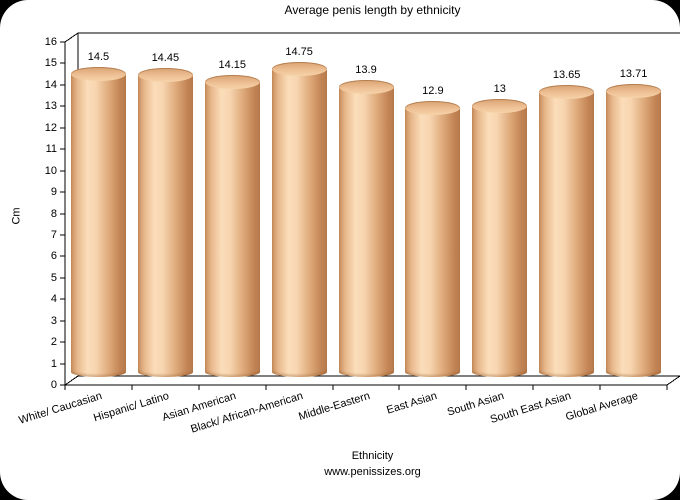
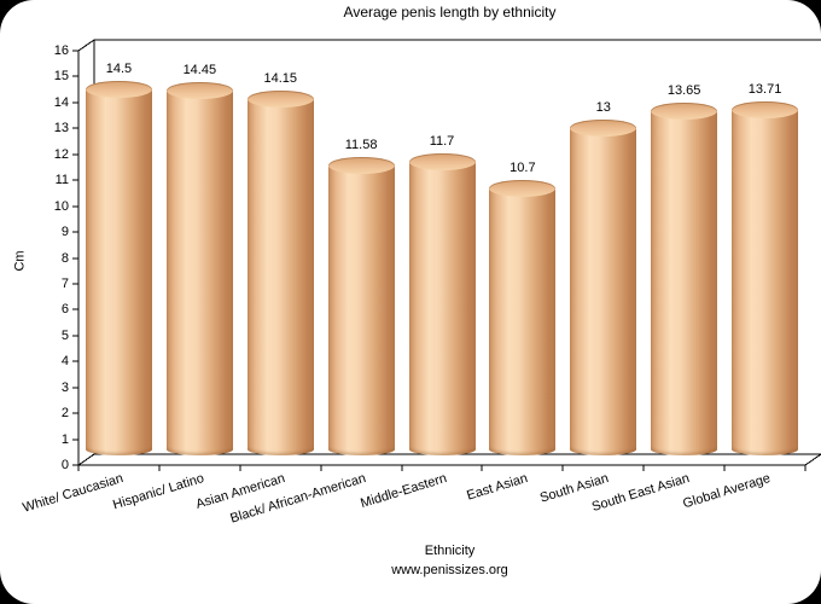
Black/ African-American: 14.75 -> 11.58
Middle-Eastern: 13.9 -> 11.7
East Asian: 12.9 -> 10.7
